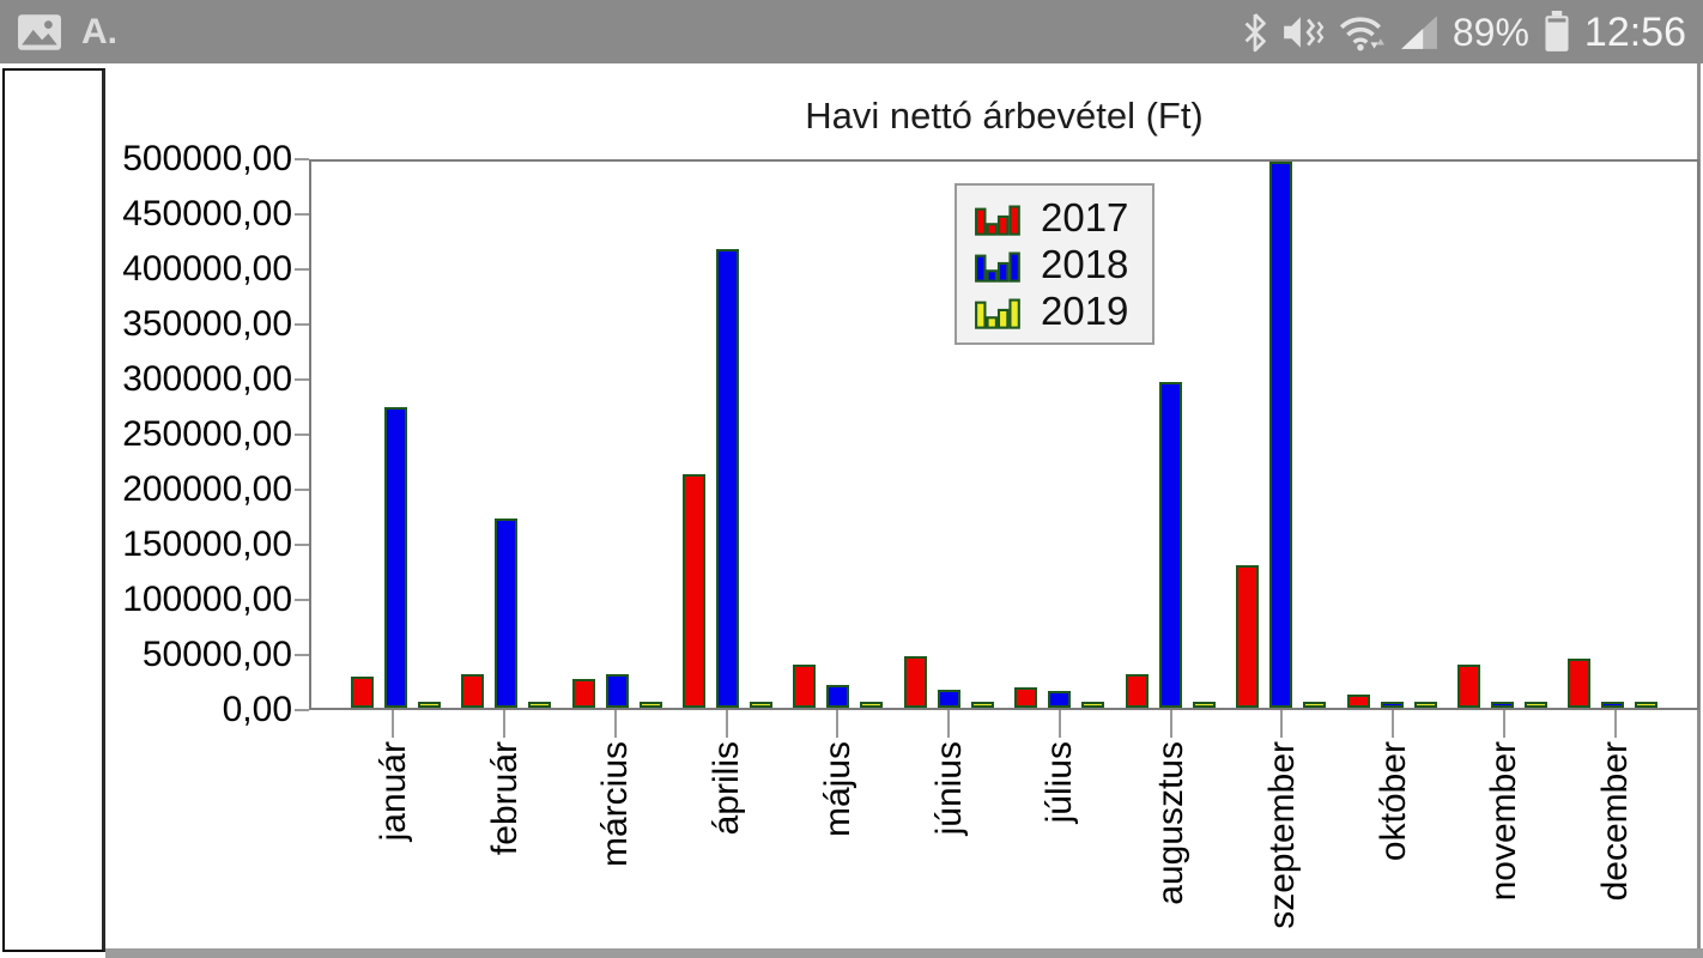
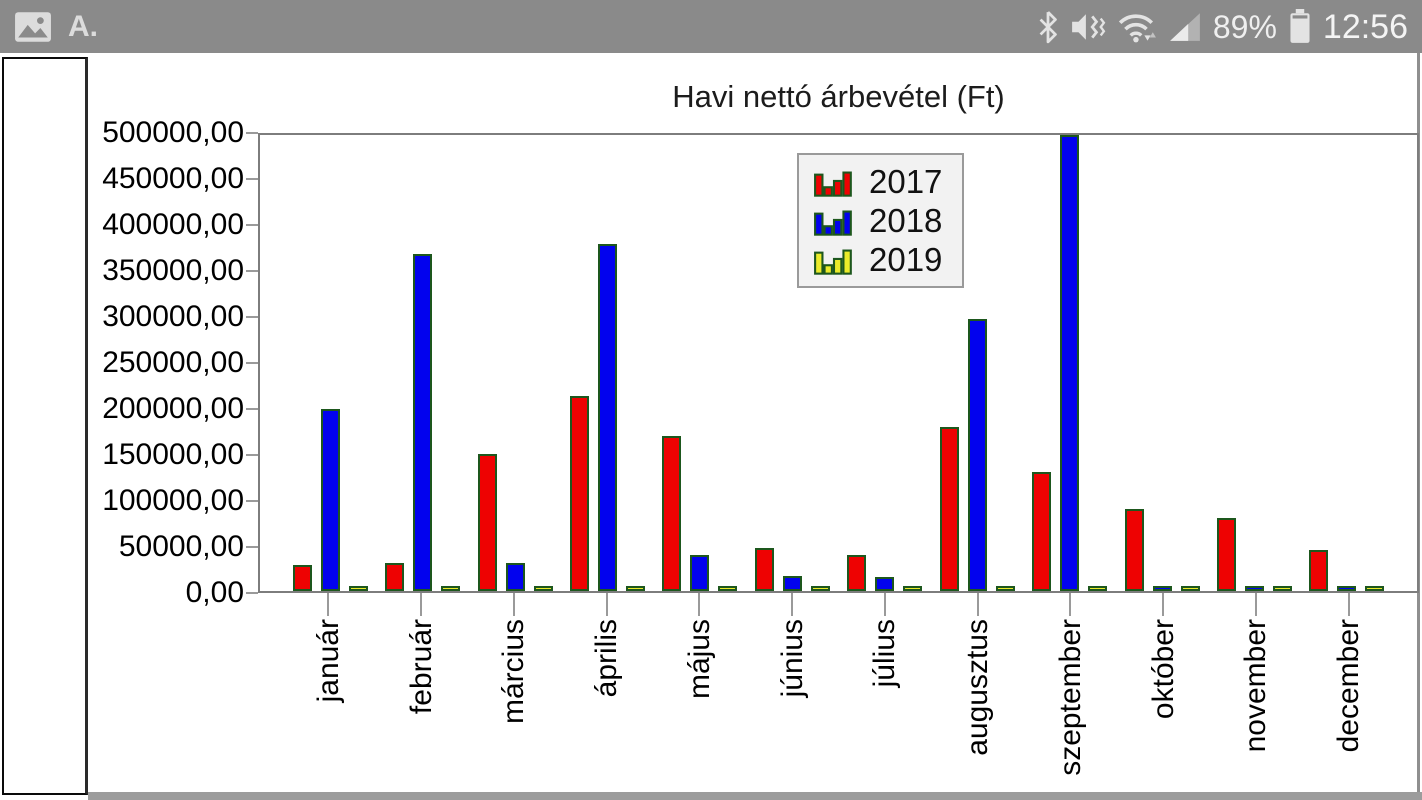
2018/január: 280000 -> 200000
2018/február: 170000 -> 370000
2017/március: 30000 -> 150000
2018/április: 420000 -> 380000
2017/május: 40000 -> 170000
2018/május: 20000 -> 40000
2017/július: 20000 -> 40000
2017/augusztus: 30000 -> 180000
2017/október: 10000 -> 90000
2017/november: 40000 -> 80000
